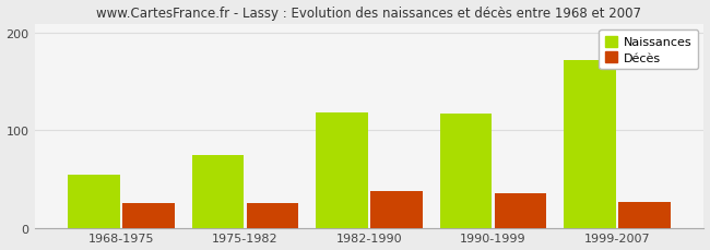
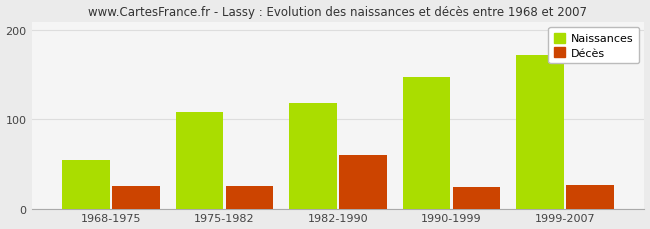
Naissances/1975-1982: 75 -> 108
Décès/1982-1990: 38 -> 60
Naissances/1990-1999: 117 -> 148
Décès/1990-1999: 35 -> 24
